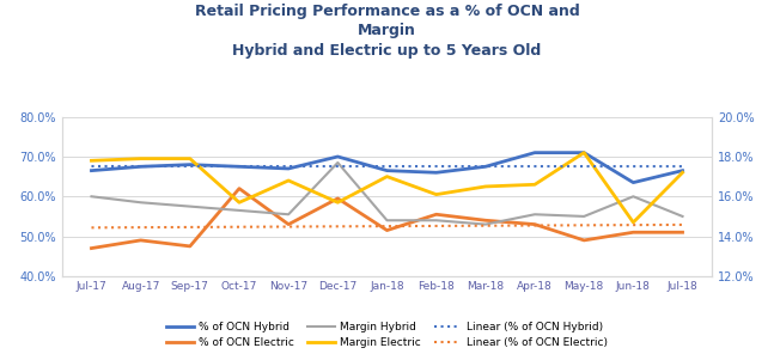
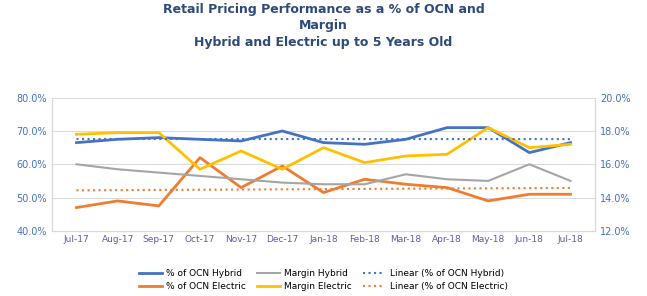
Margin Hybrid/Dec-17: 68.5% -> 54.5%
Margin Hybrid/Mar-18: 53.0% -> 57.0%
Margin Electric/Jun-18: 53.5% -> 65.0%
